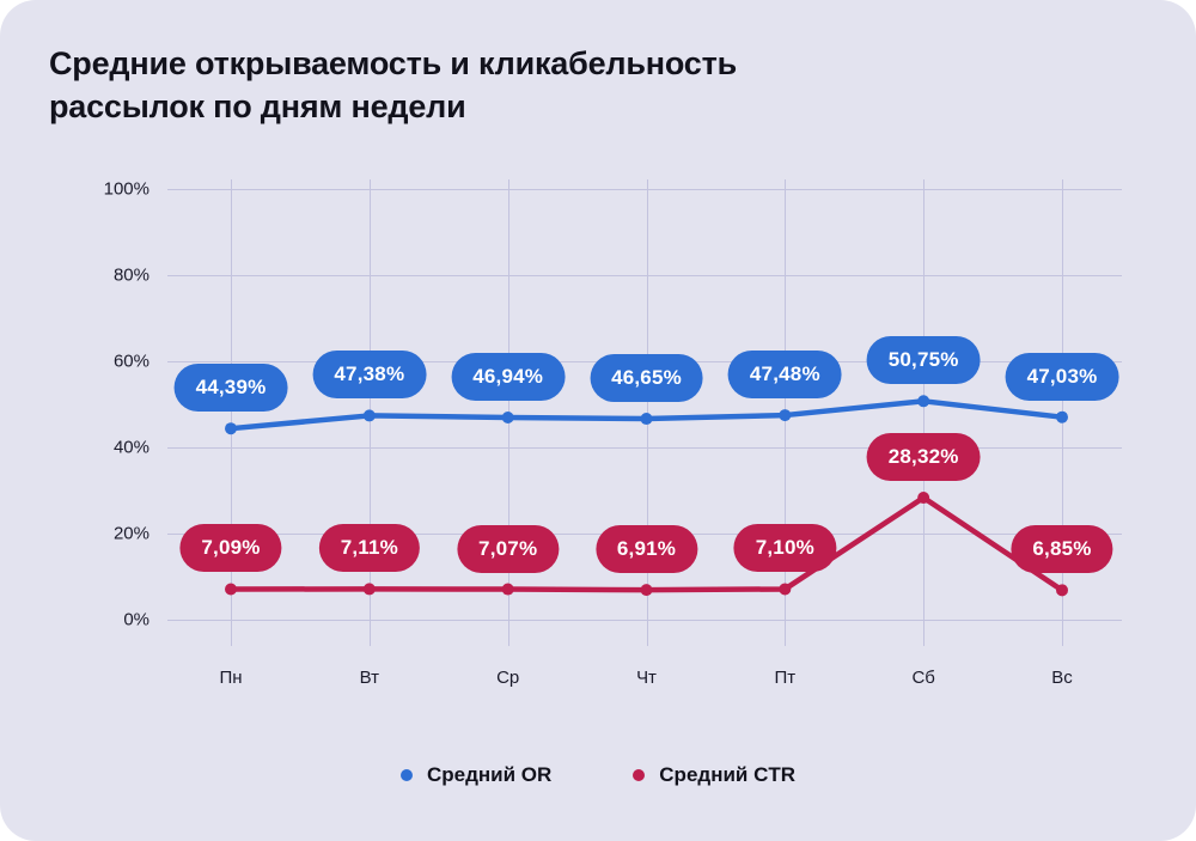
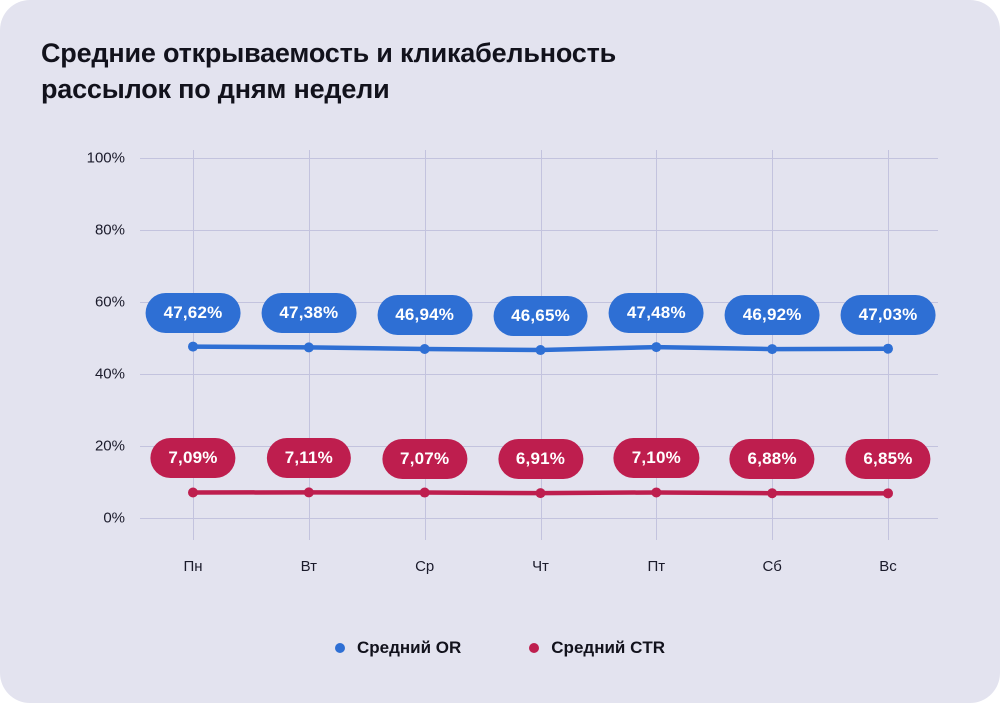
Средний OR/Пн: 44,39% -> 47,62%
Средний OR/Сб: 50,75% -> 46,92%
Средний CTR/Сб: 28,32% -> 6,88%
